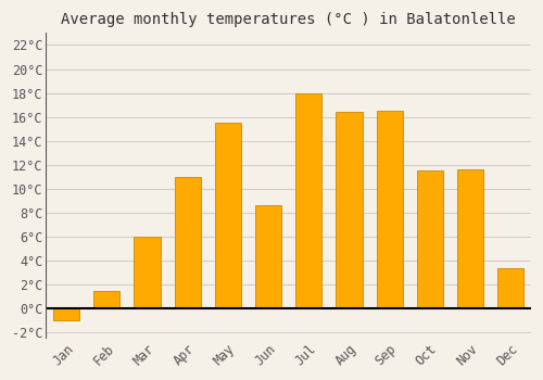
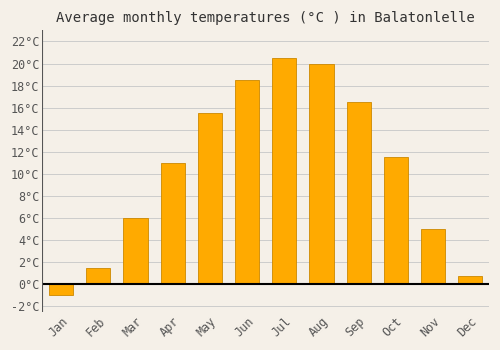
Jun: 8.6°C -> 18.5°C
Jul: 18.0°C -> 20.5°C
Aug: 16.4°C -> 20.0°C
Nov: 11.6°C -> 5.0°C
Dec: 3.4°C -> 0.7°C
